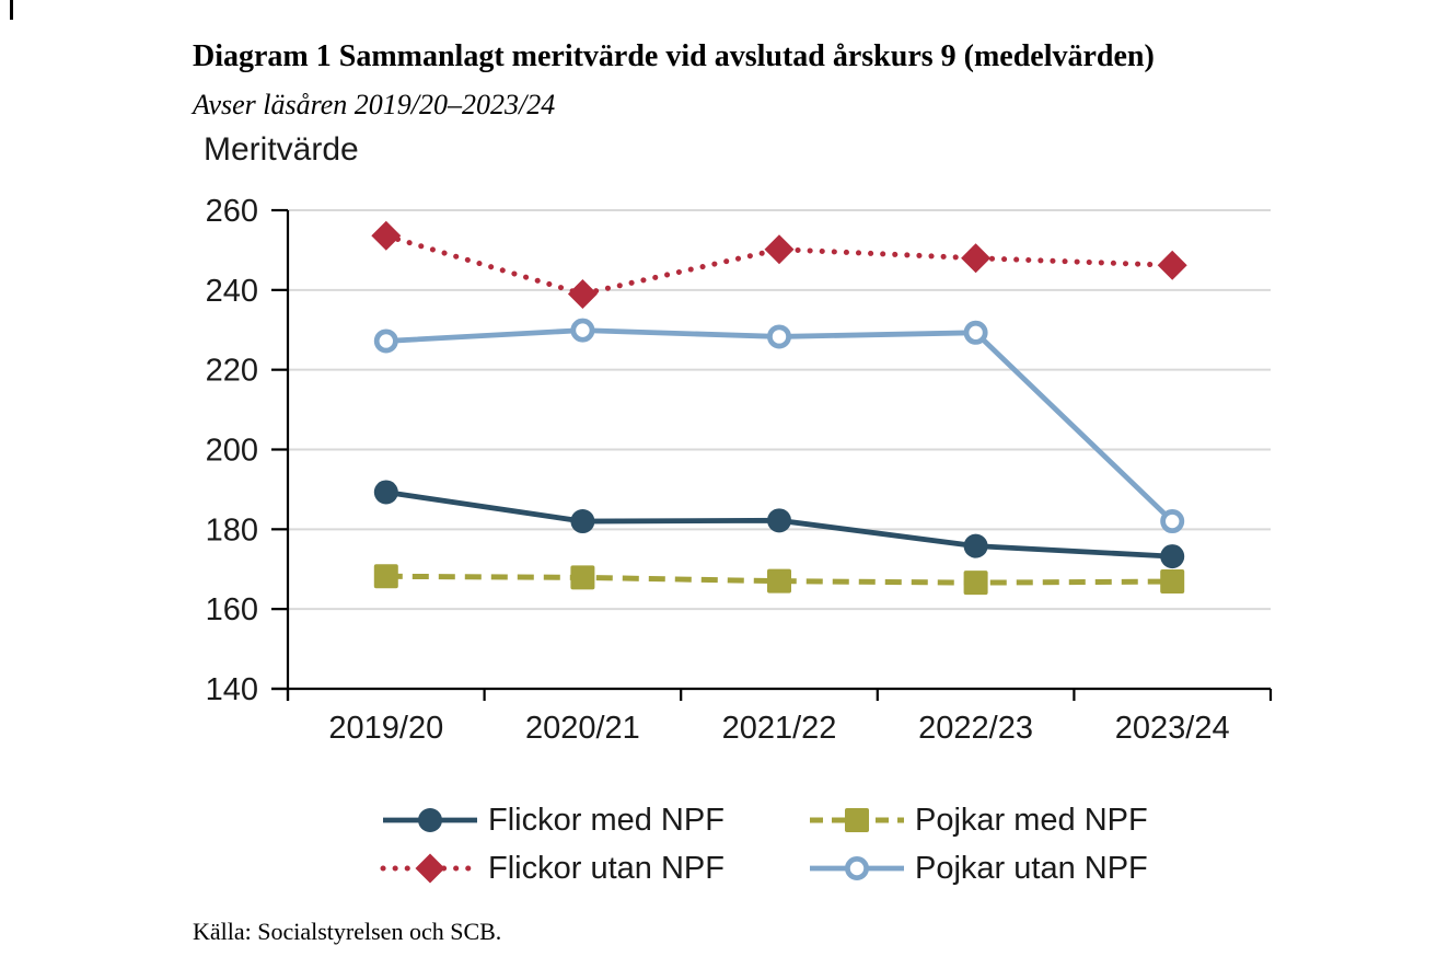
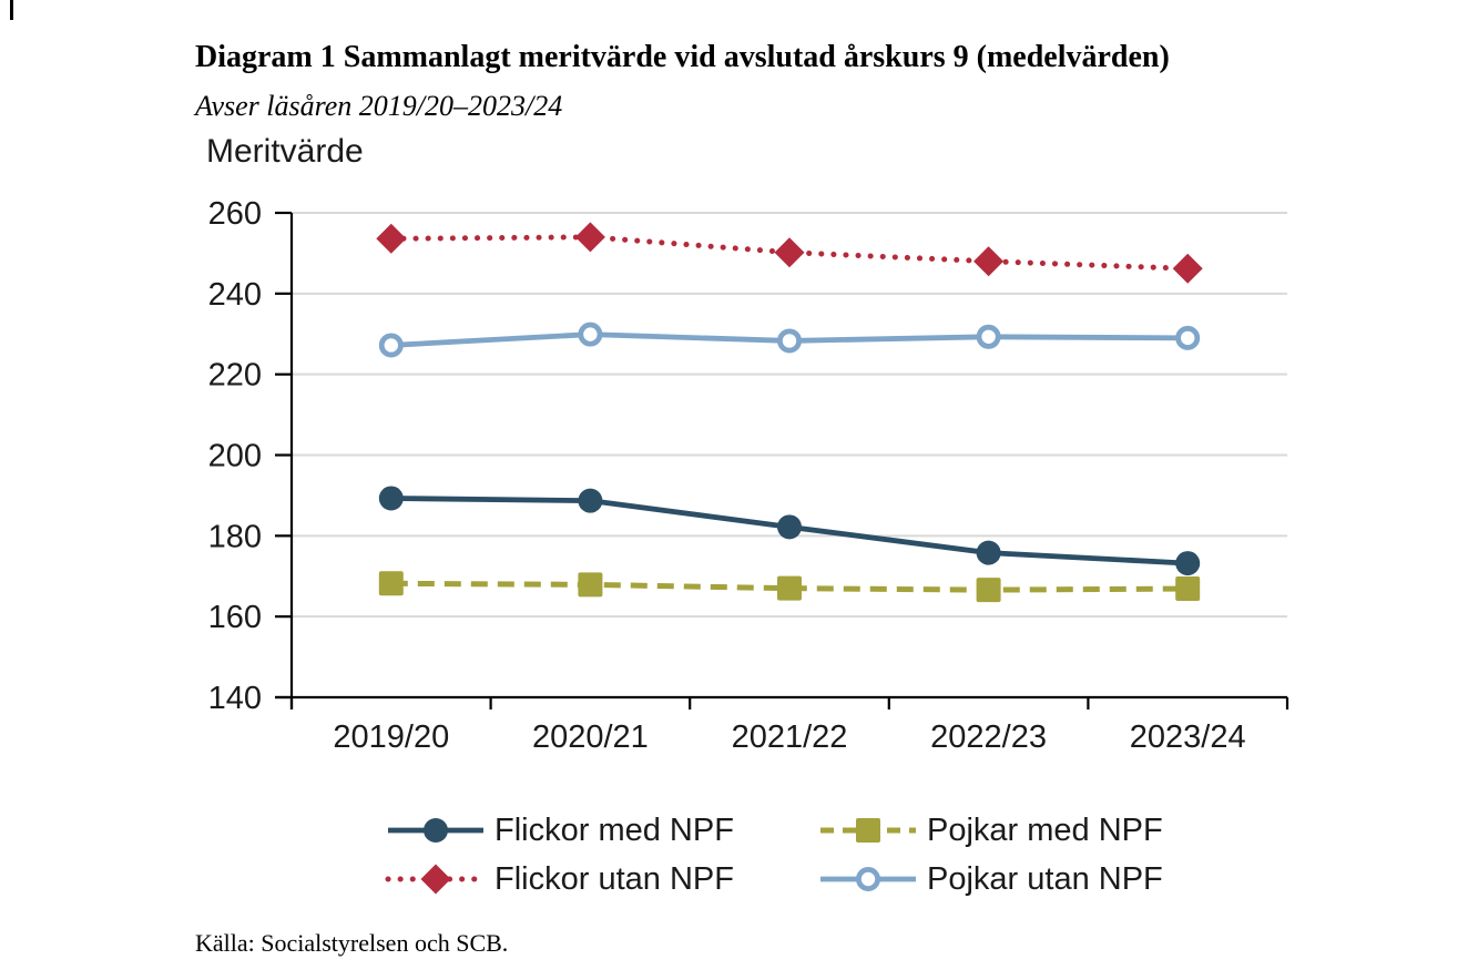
Flickor med NPF/2020/21: 182 -> 189
Flickor utan NPF/2020/21: 239 -> 254
Pojkar utan NPF/2023/24: 182 -> 229
